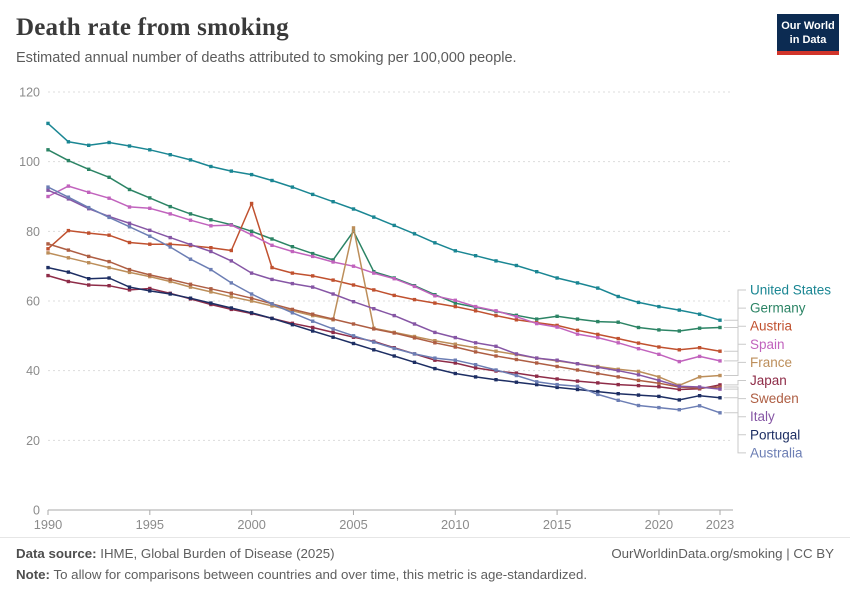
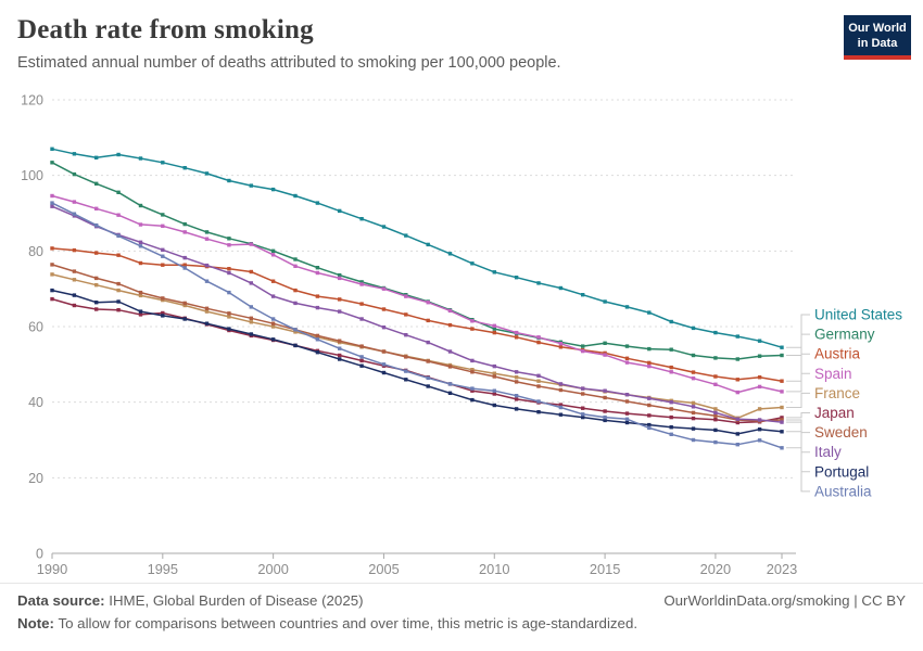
United States/1990: 111 -> 107
Austria/1990: 75 -> 81
Spain/1990: 90 -> 95
Austria/2000: 88 -> 72
Germany/2005: 80 -> 70
France/2005: 81 -> 53
